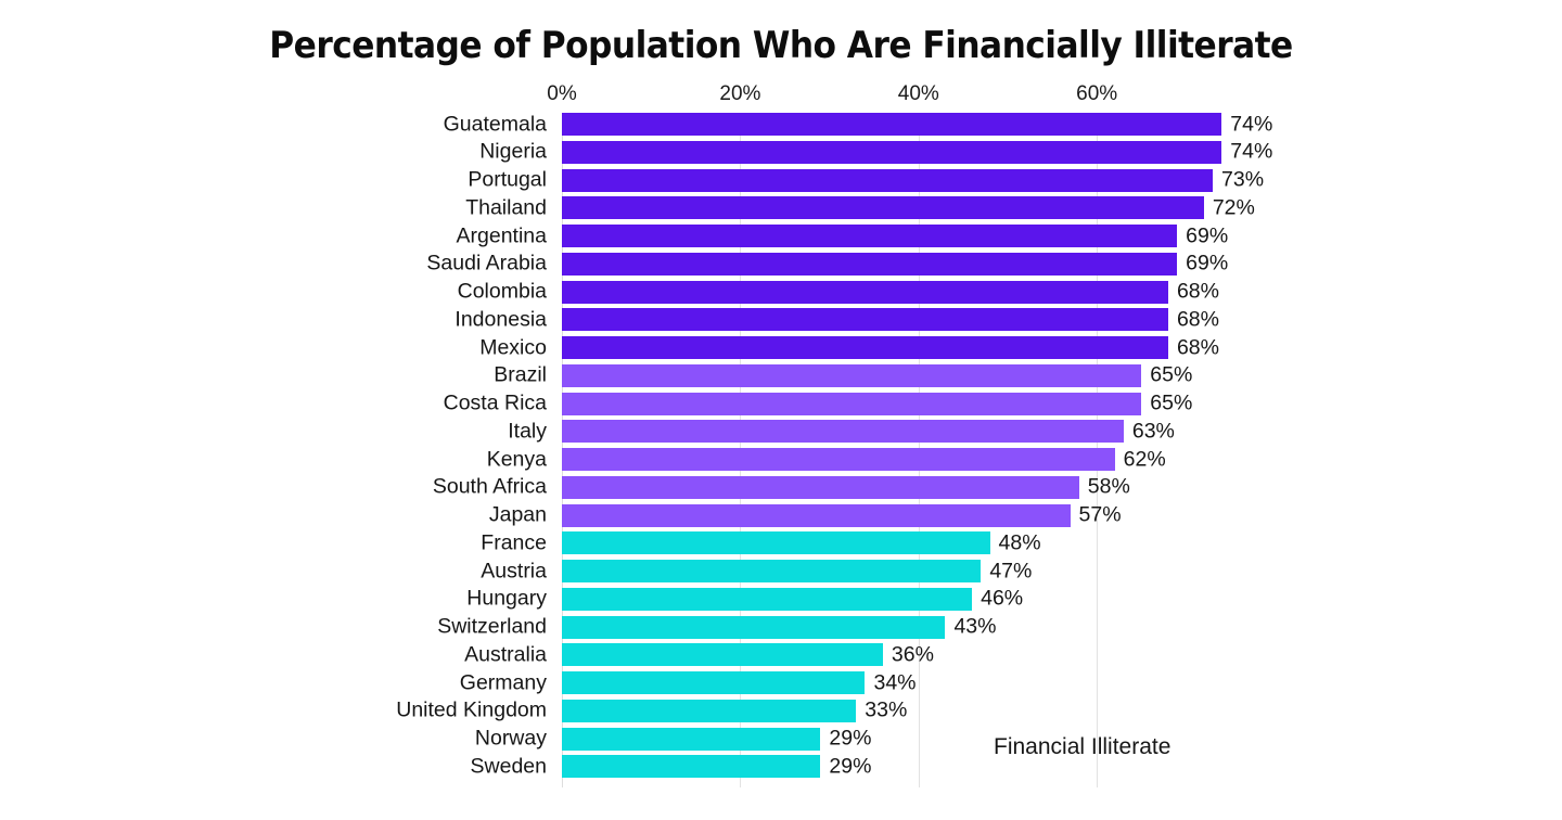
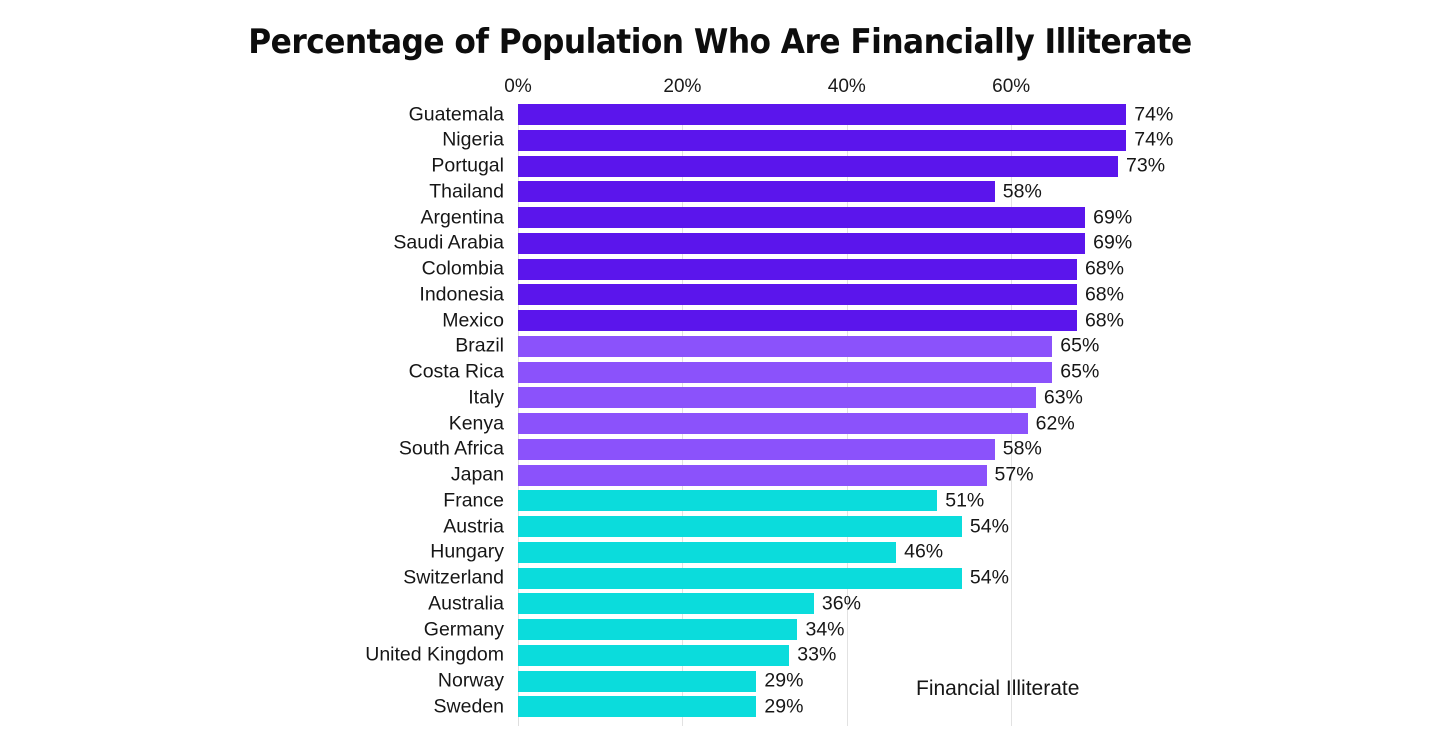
Thailand: 72% -> 58%
France: 48% -> 51%
Austria: 47% -> 54%
Switzerland: 43% -> 54%
